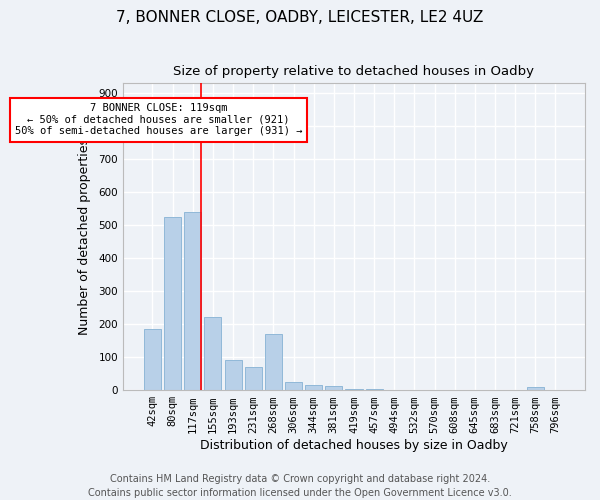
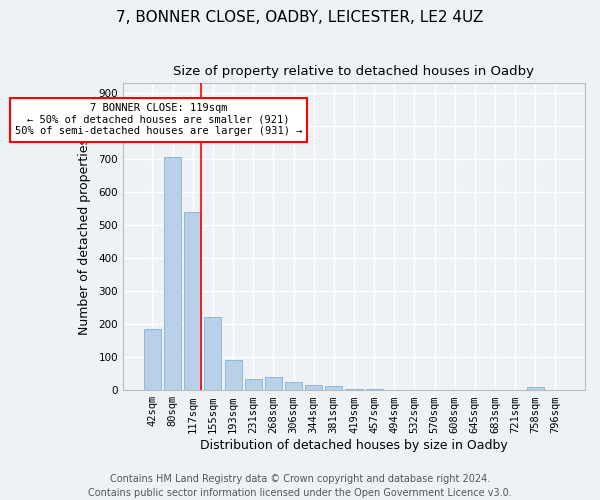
80sqm: 525 -> 707
231sqm: 70 -> 33
268sqm: 170 -> 40
